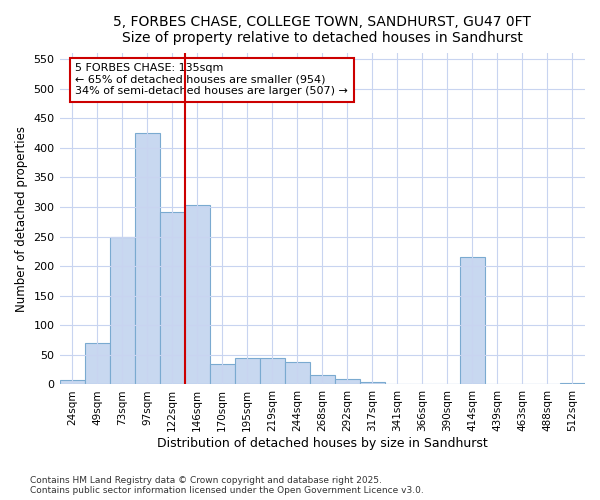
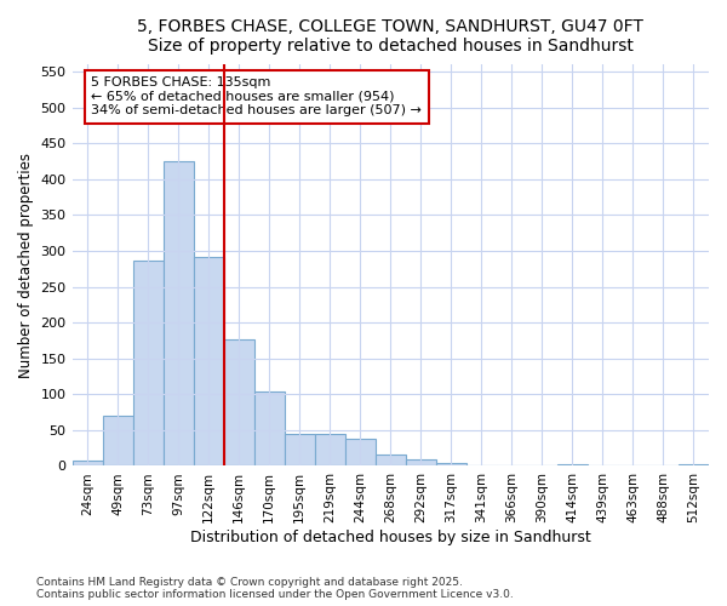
73sqm: 250 -> 287
146sqm: 304 -> 177
170sqm: 34 -> 104
414sqm: 216 -> 3
